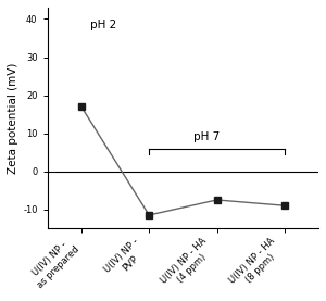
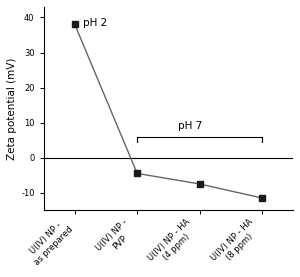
U(IV) NP - as prepared: 17.0 -> 38.0
U(IV) NP - PVP: -11.5 -> -4.5
U(IV) NP - HA (8 ppm): -9.0 -> -11.5
